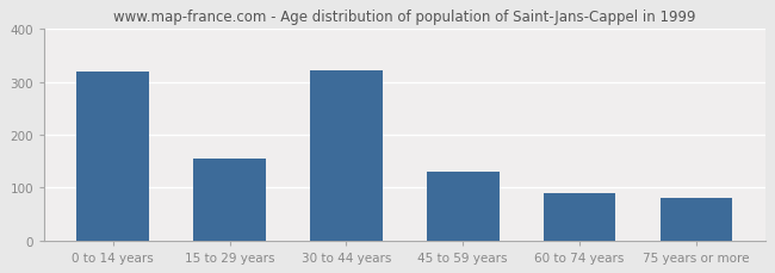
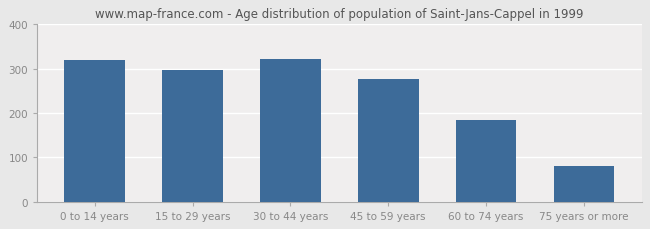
15 to 29 years: 155 -> 298
45 to 59 years: 130 -> 276
60 to 74 years: 90 -> 184
